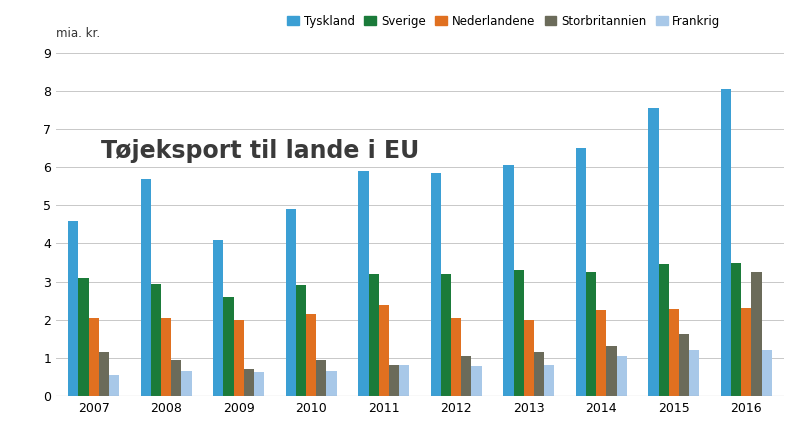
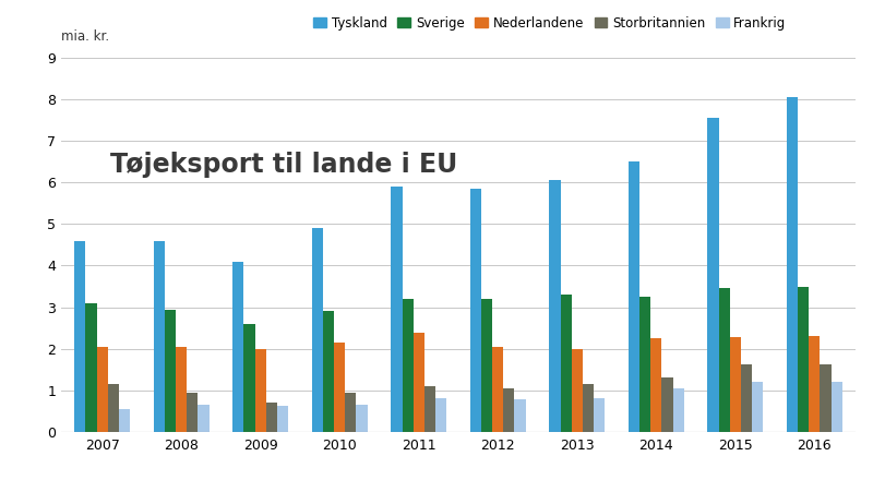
Tyskland/2008: 5.70 -> 4.60
Storbritannien/2011: 0.80 -> 1.10
Storbritannien/2016: 3.25 -> 1.62
